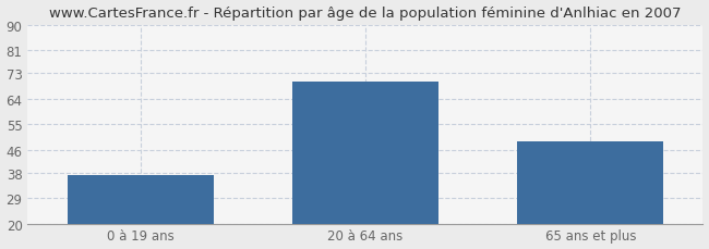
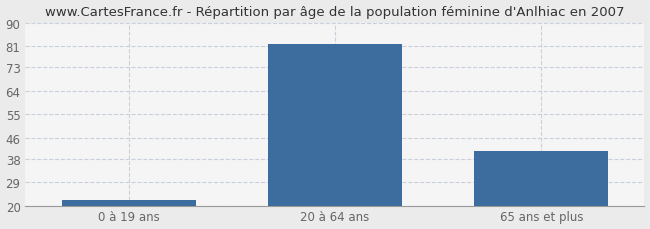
0 à 19 ans: 37 -> 22
20 à 64 ans: 70 -> 82
65 ans et plus: 49 -> 41
